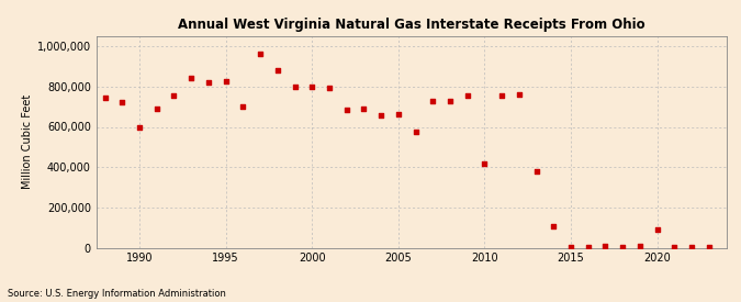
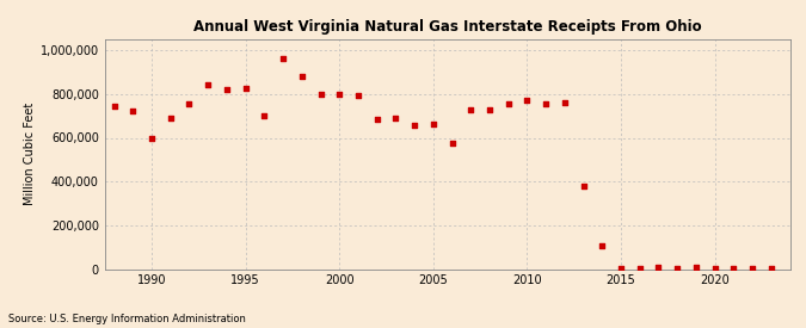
2010: 420,000 -> 770,000
2020: 90,000 -> 0
